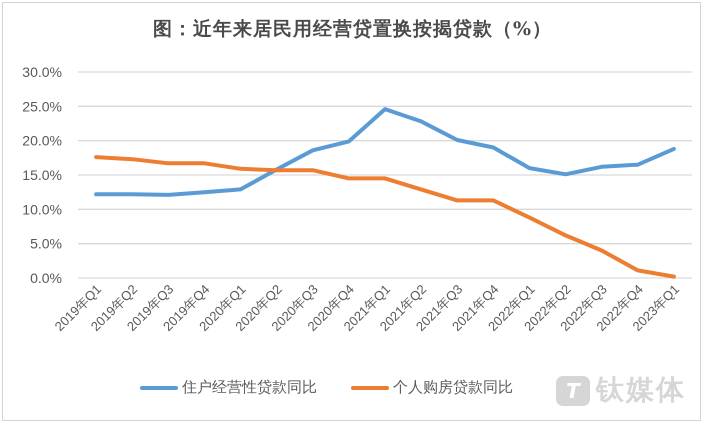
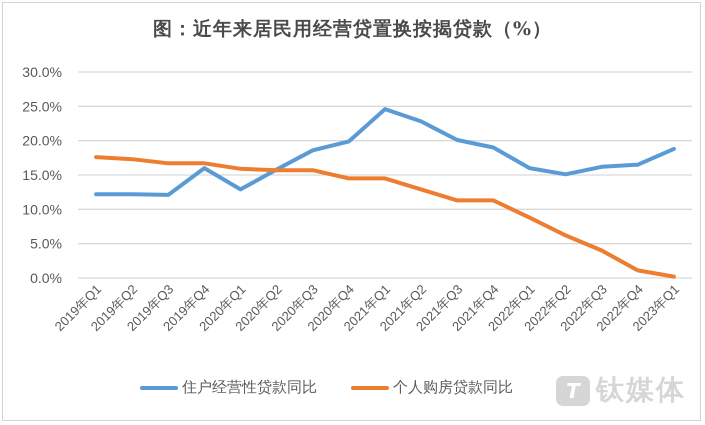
住户经营性贷款同比/2019年Q4: 12% -> 16%
